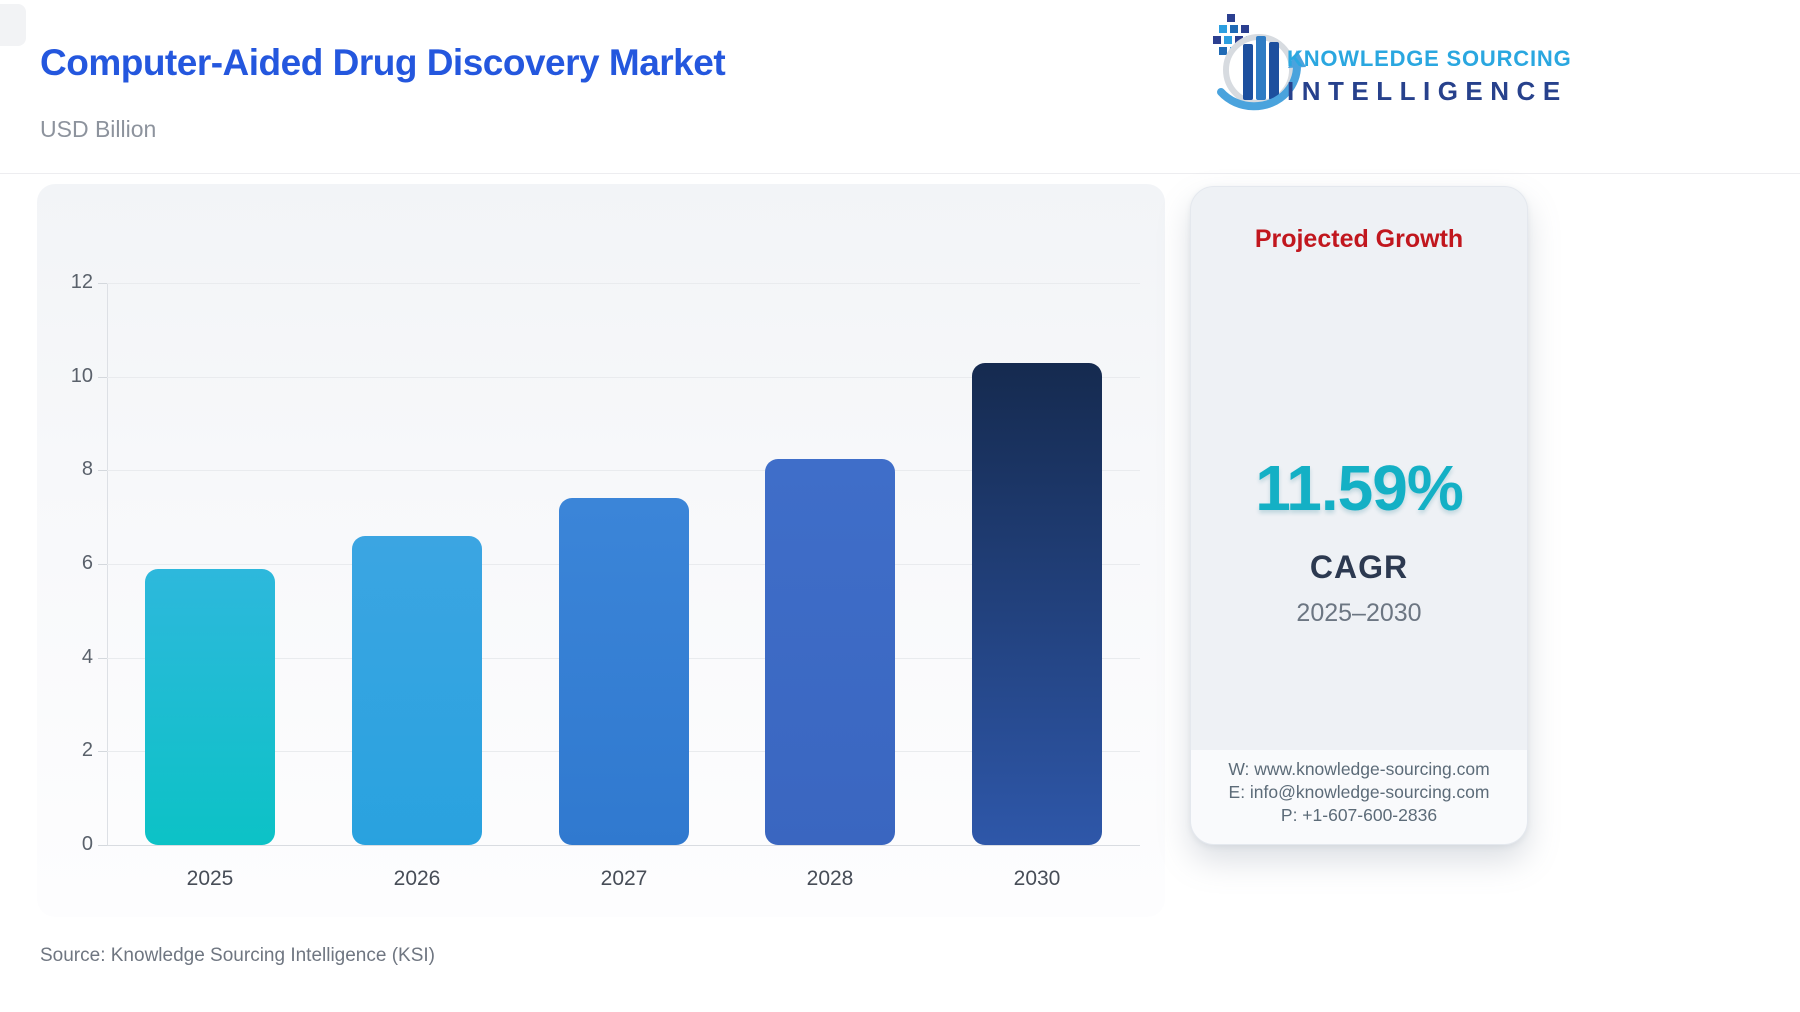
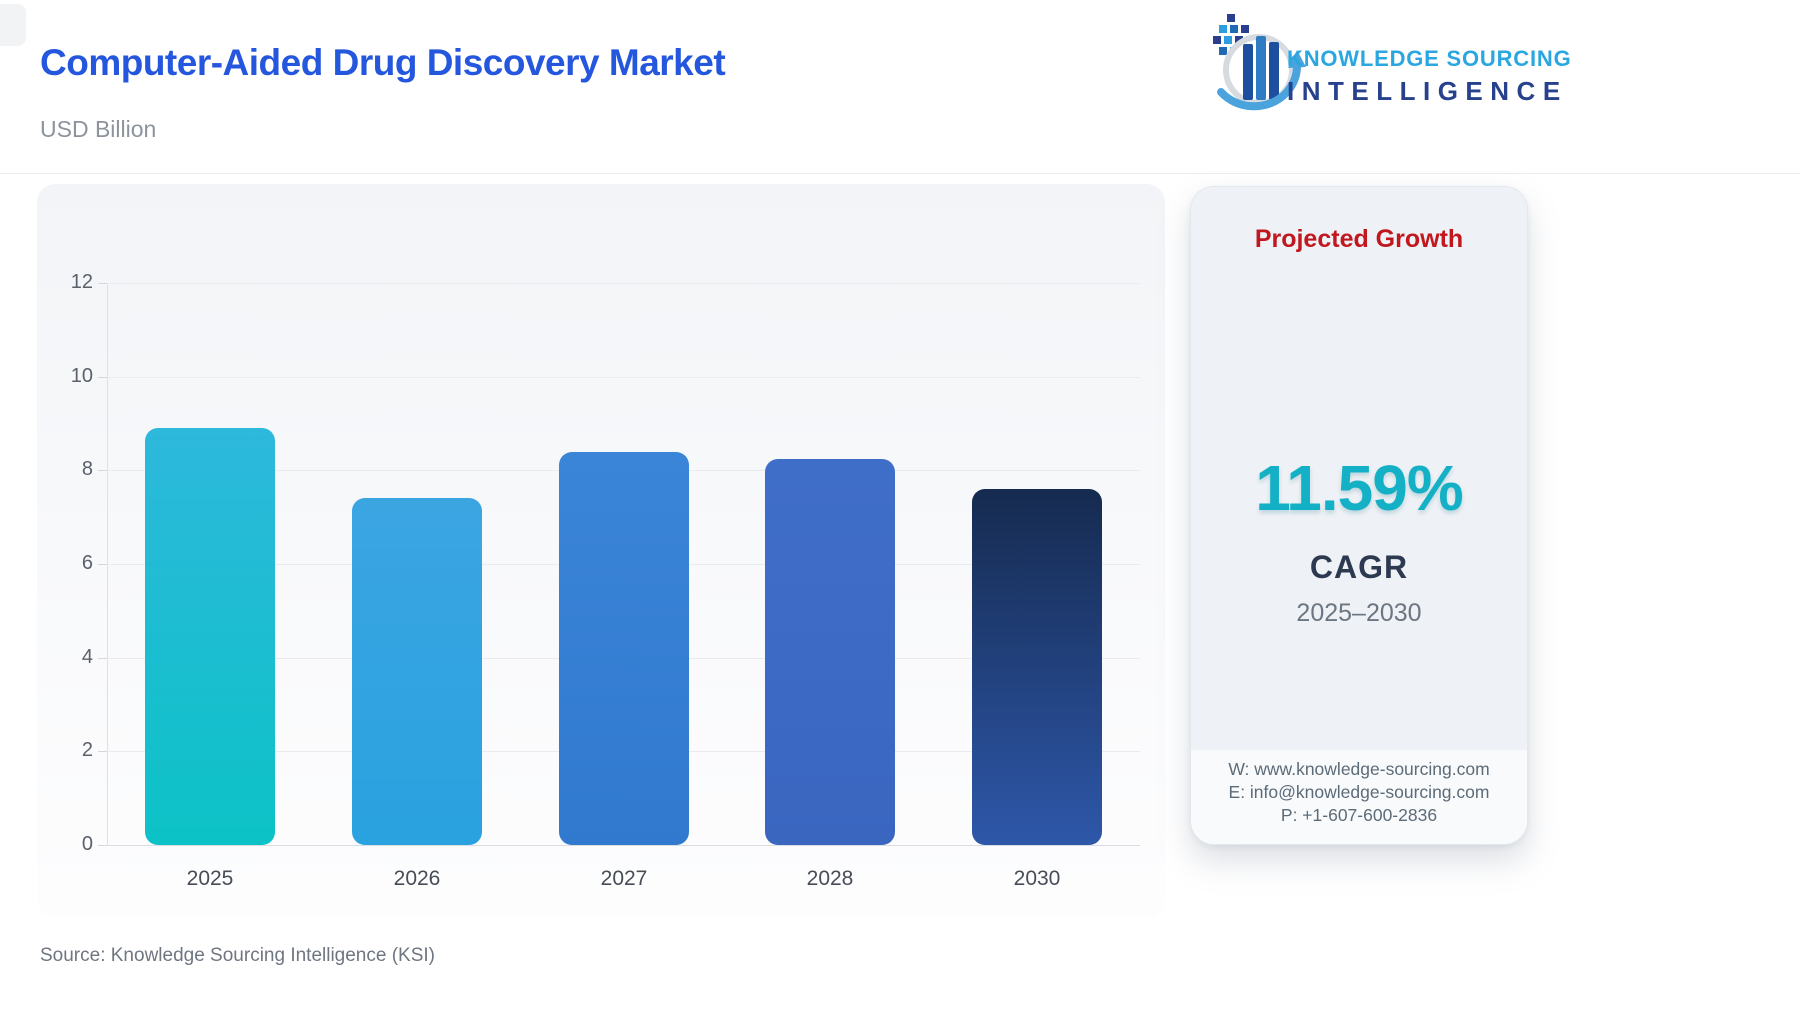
2025: 5.9 -> 8.9
2026: 6.6 -> 7.4
2027: 7.4 -> 8.4
2030: 10.3 -> 7.6
